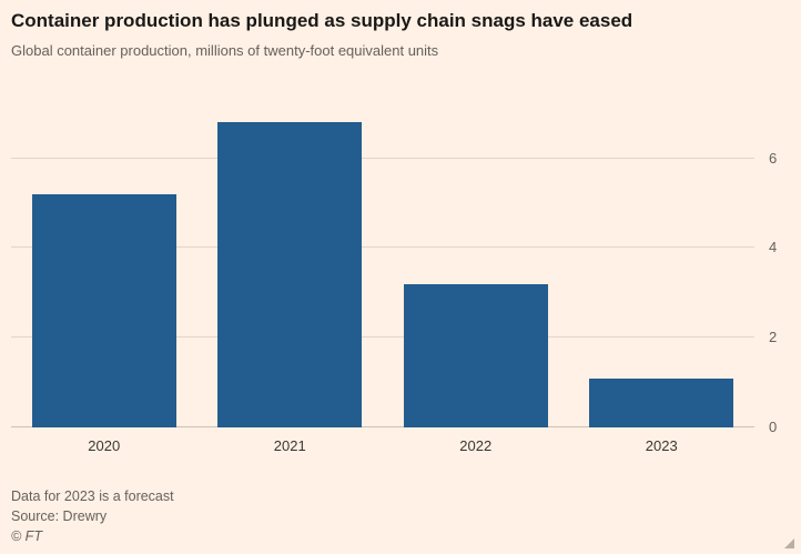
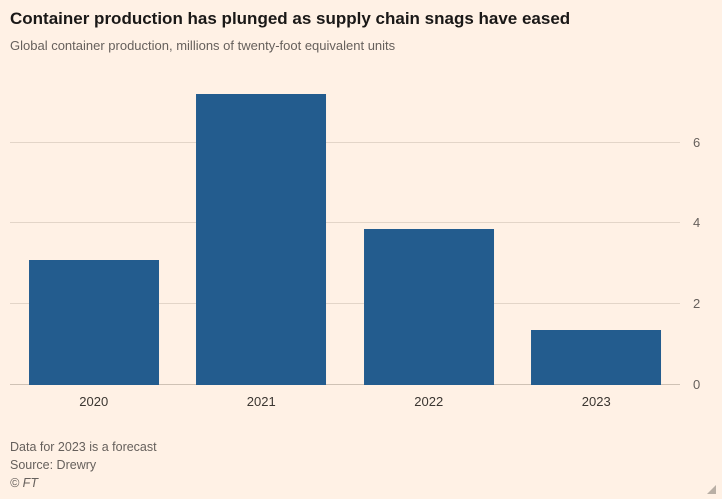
2020: 5.2 -> 3.1
2021: 6.8 -> 7.2
2022: 3.2 -> 3.9
2023: 1.1 -> 1.4
